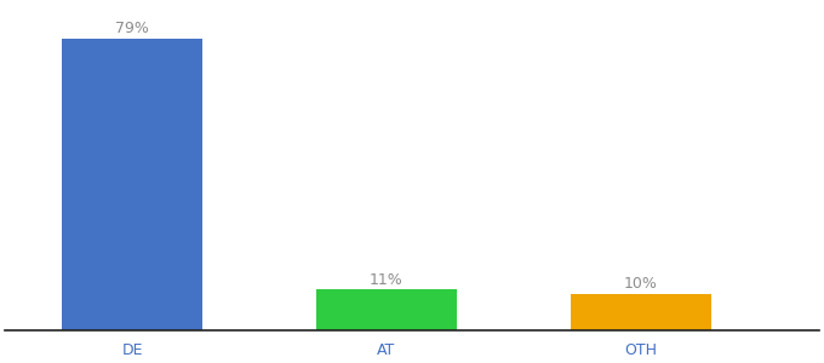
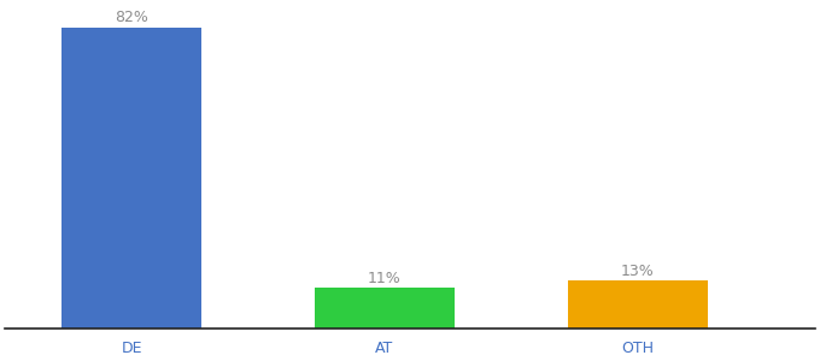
DE: 79% -> 82%
OTH: 10% -> 13%
